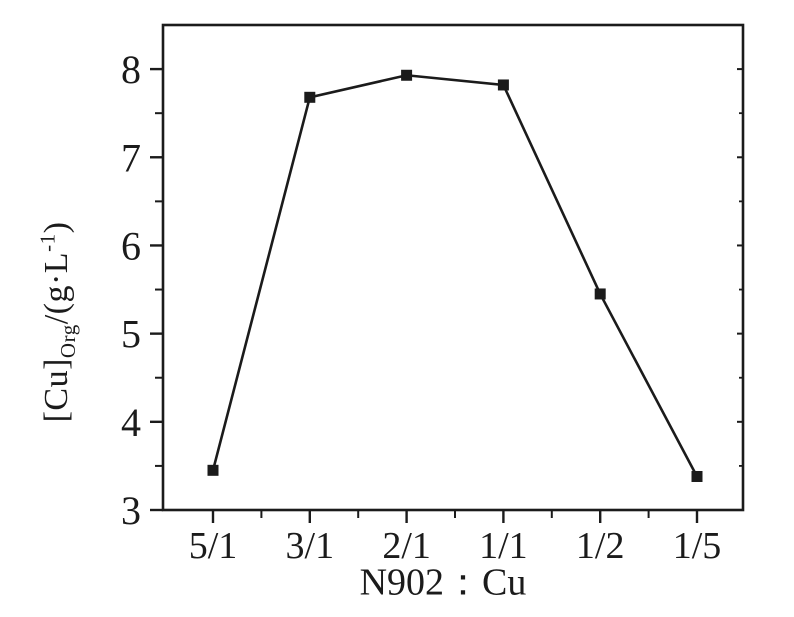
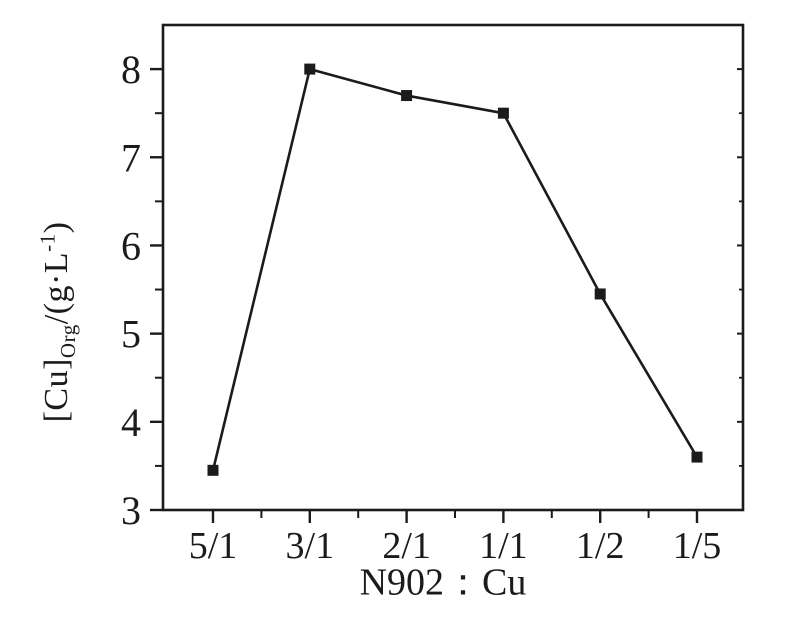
3/1: 7.7 -> 8.0
2/1: 7.9 -> 7.7
1/1: 7.8 -> 7.5
1/5: 3.4 -> 3.6
